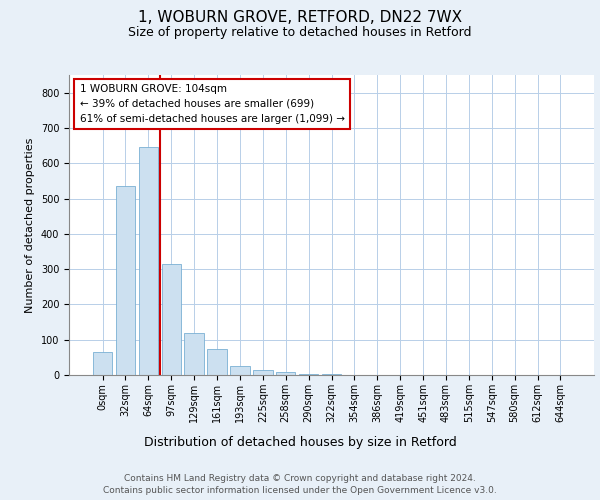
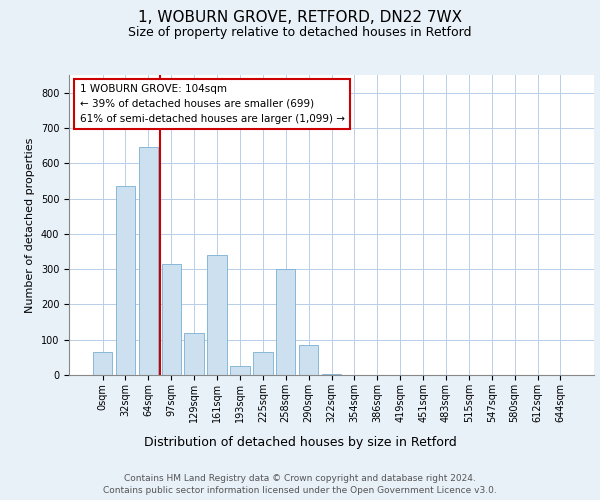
161sqm: 75 -> 340
225sqm: 15 -> 65
258sqm: 8 -> 300
290sqm: 3 -> 85
